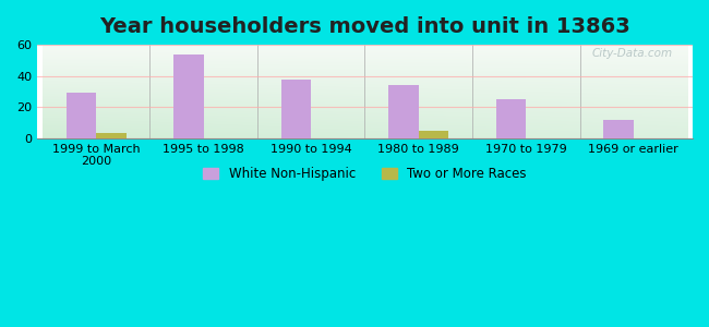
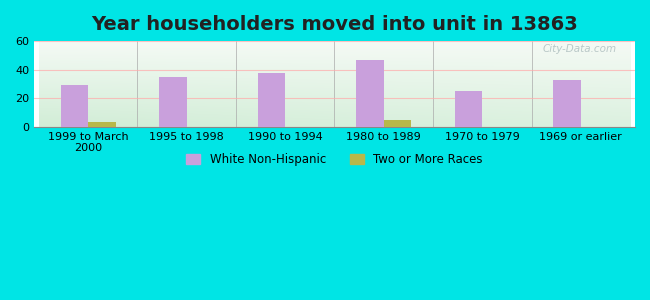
White Non-Hispanic/1995 to 1998: 54 -> 35
White Non-Hispanic/1980 to 1989: 34 -> 47
White Non-Hispanic/1969 or earlier: 12 -> 33
